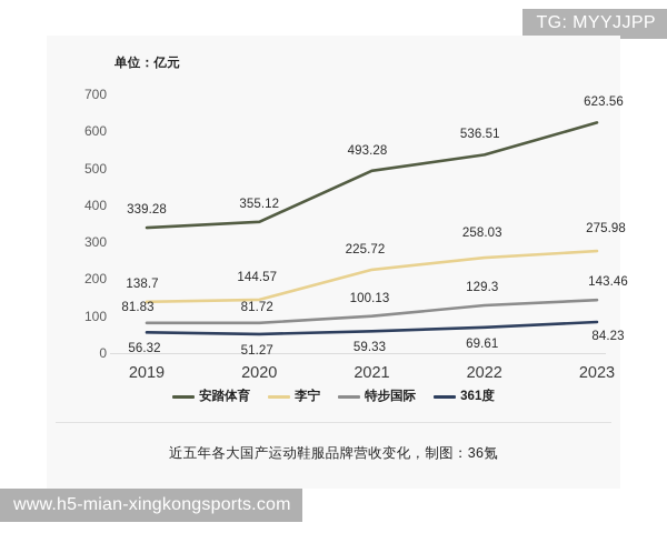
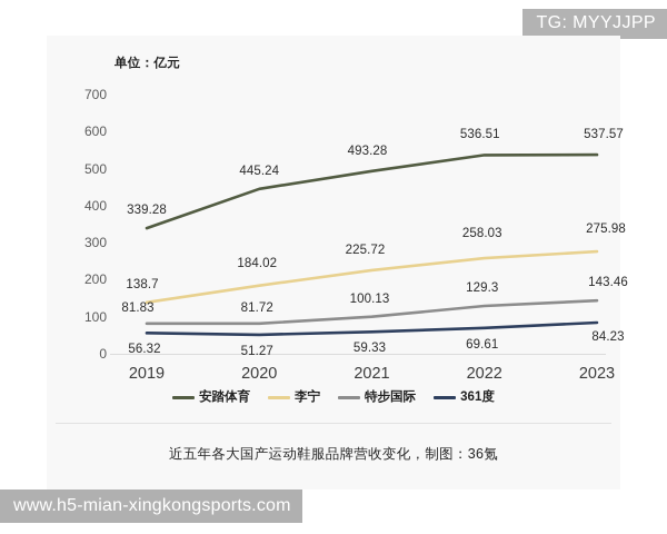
安踏体育/2020: 355.12 -> 445.24
李宁/2020: 144.57 -> 184.02
安踏体育/2023: 623.56 -> 537.57
